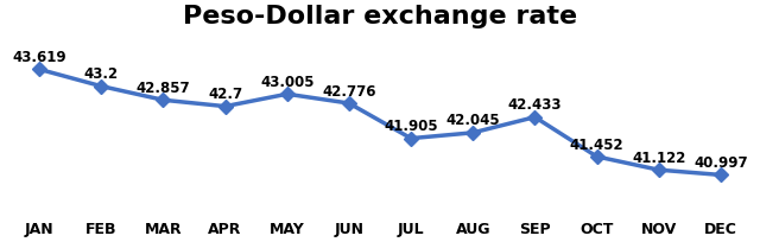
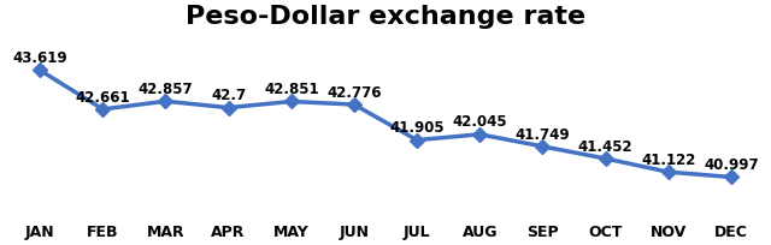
FEB: 43.2 -> 42.661
MAY: 43.005 -> 42.851
SEP: 42.433 -> 41.749
